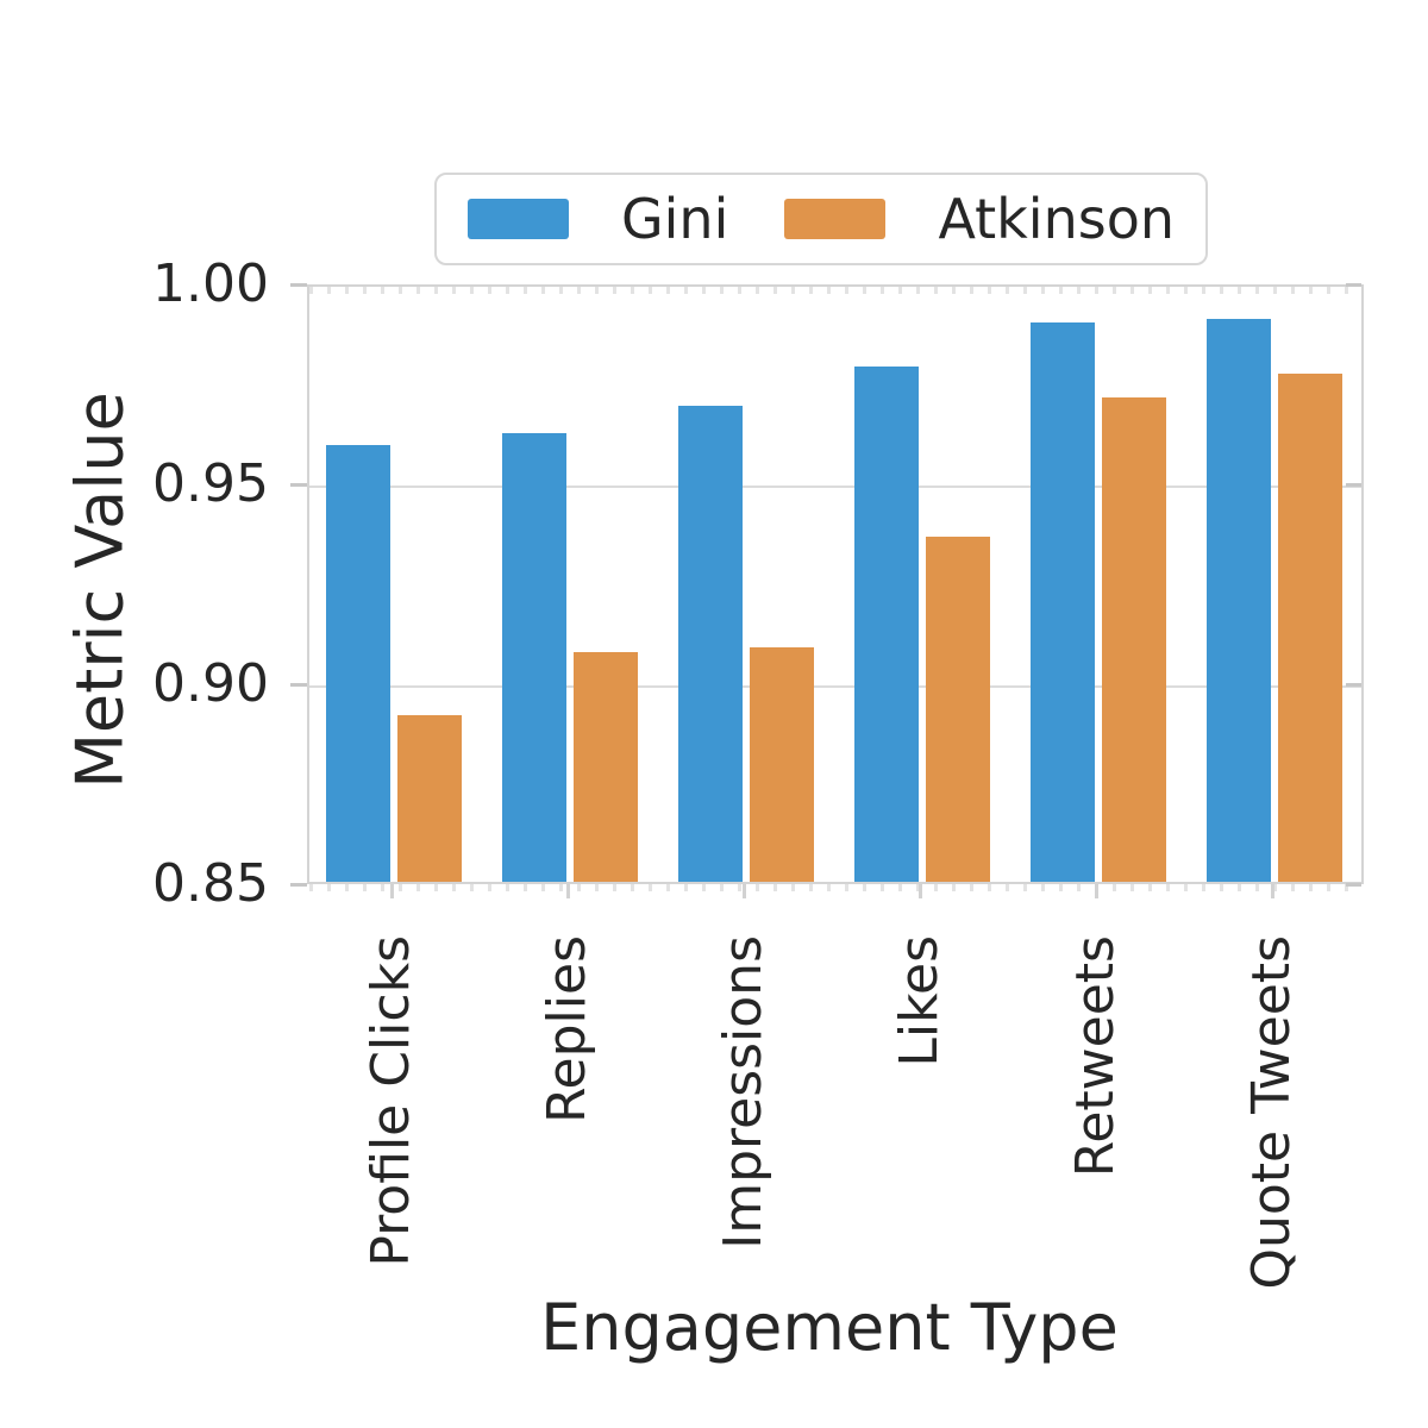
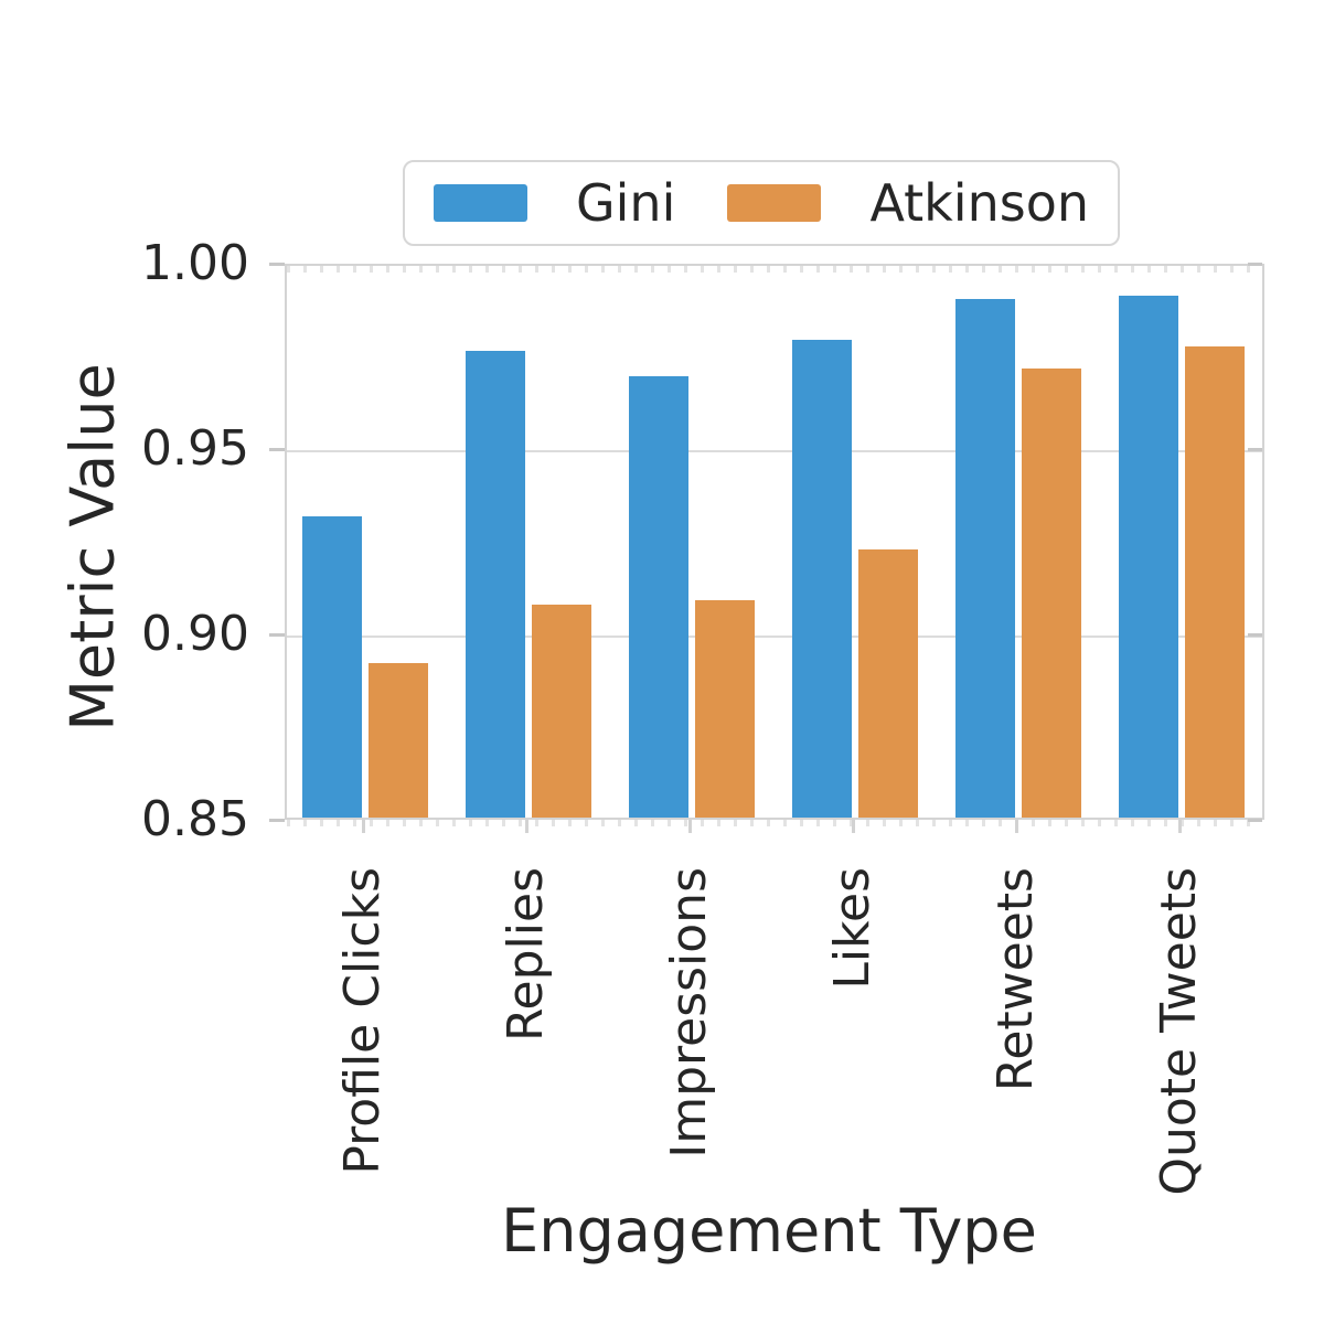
Gini/Profile Clicks: 0.960 -> 0.932
Gini/Replies: 0.963 -> 0.977
Atkinson/Likes: 0.937 -> 0.923
